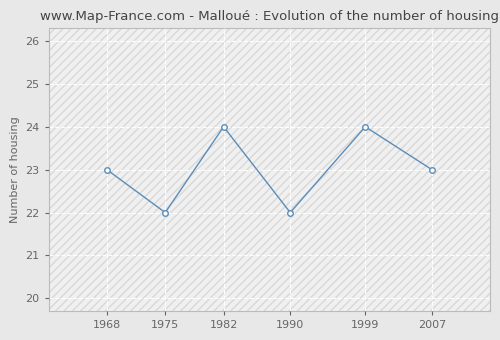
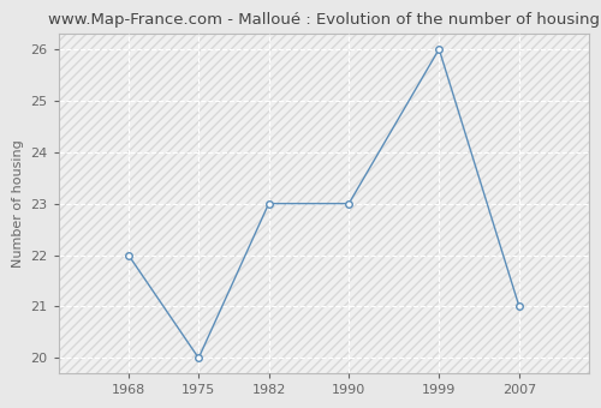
1968: 23 -> 22
1975: 22 -> 20
1982: 24 -> 23
1990: 22 -> 23
1999: 24 -> 26
2007: 23 -> 21
